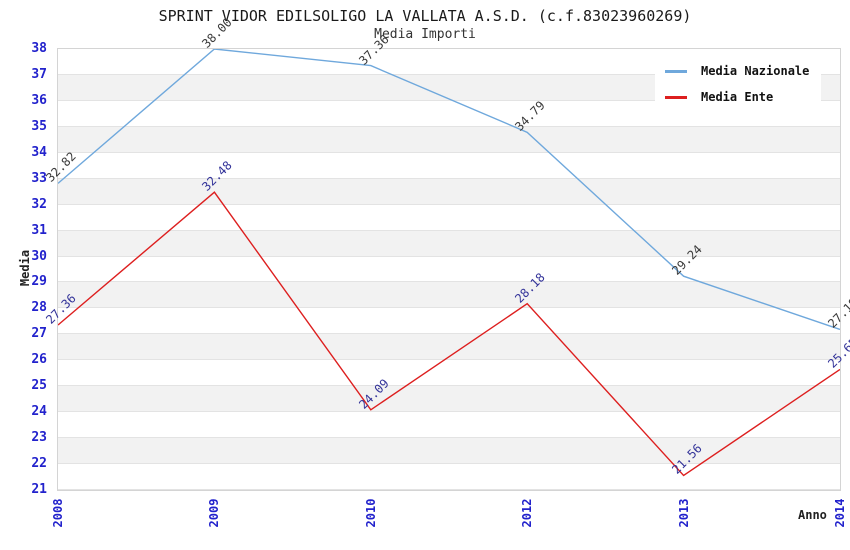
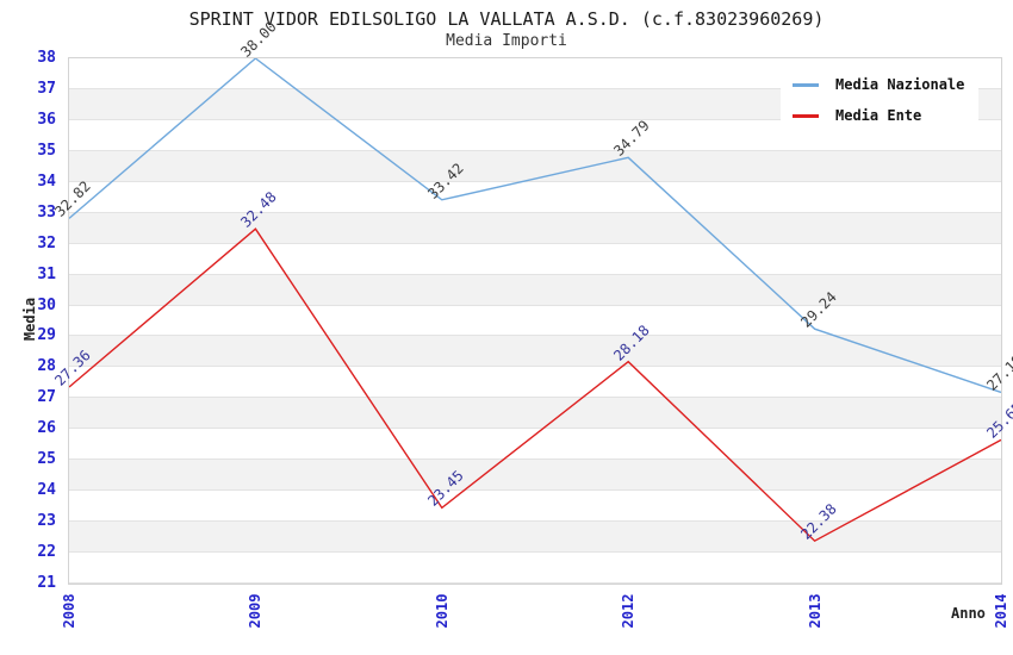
Media Nazionale/2010: 37.36 -> 33.42
Media Ente/2010: 24.09 -> 23.45
Media Ente/2013: 21.56 -> 22.38
